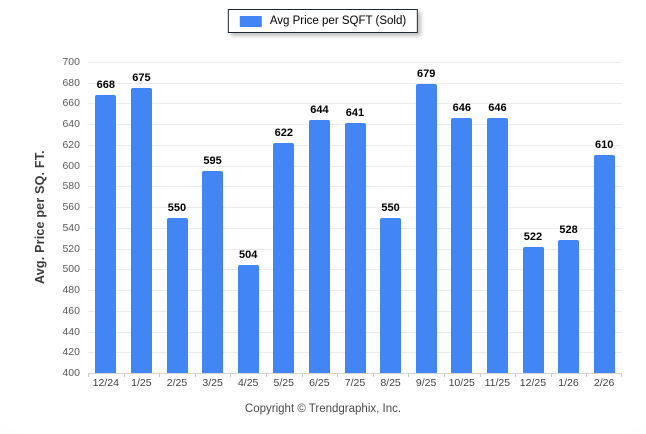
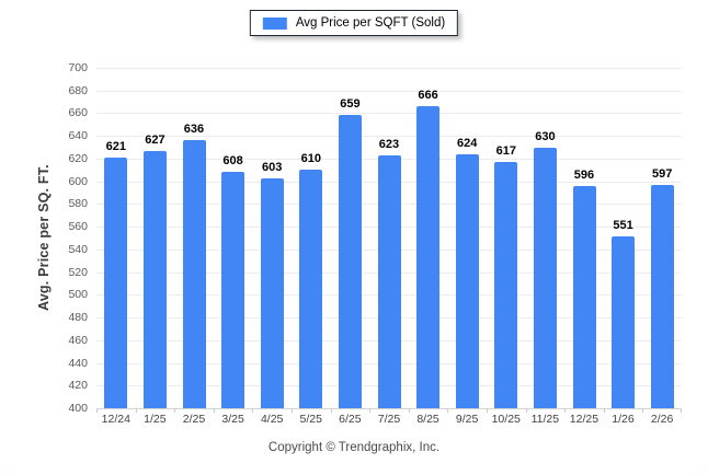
12/24: 668 -> 621
1/25: 675 -> 627
2/25: 550 -> 636
3/25: 595 -> 608
4/25: 504 -> 603
5/25: 622 -> 610
6/25: 644 -> 659
7/25: 641 -> 623
8/25: 550 -> 666
9/25: 679 -> 624
10/25: 646 -> 617
11/25: 646 -> 630
12/25: 522 -> 596
1/26: 528 -> 551
2/26: 610 -> 597
